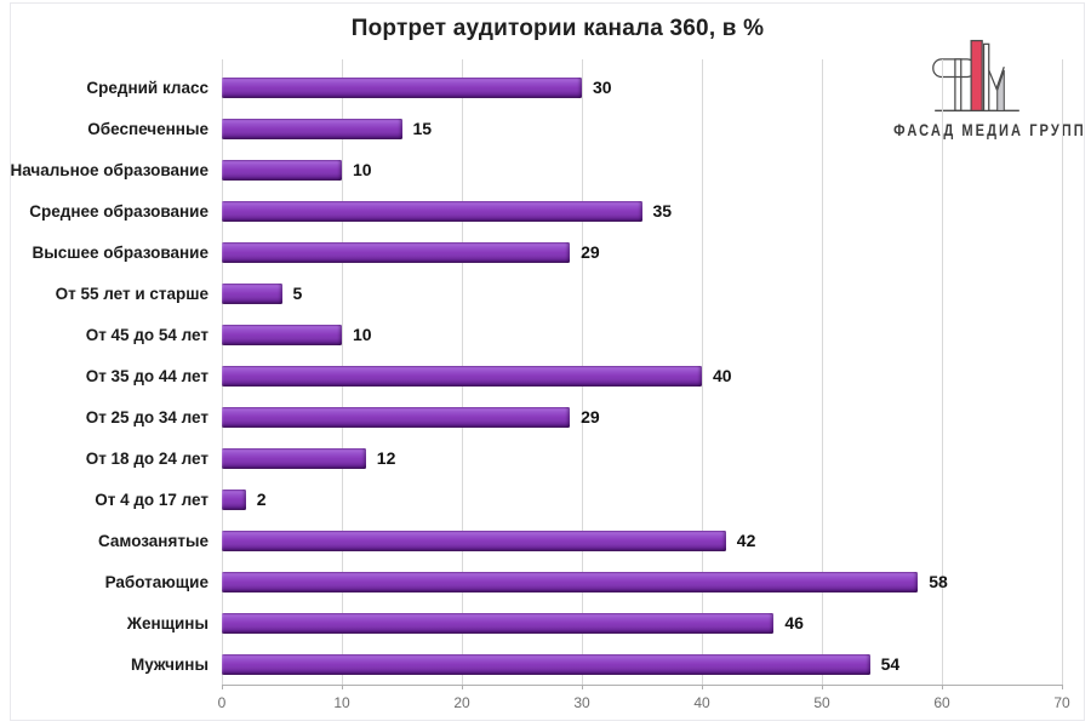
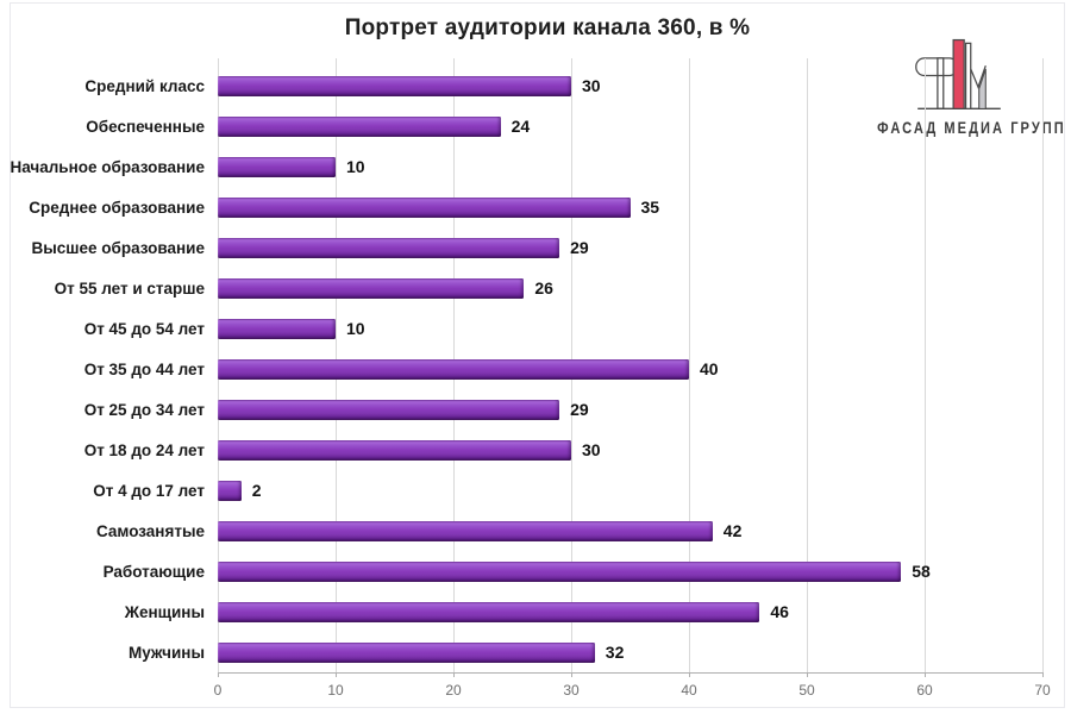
Обеспеченные: 15 -> 24
От 55 лет и старше: 5 -> 26
От 18 до 24 лет: 12 -> 30
Мужчины: 54 -> 32
